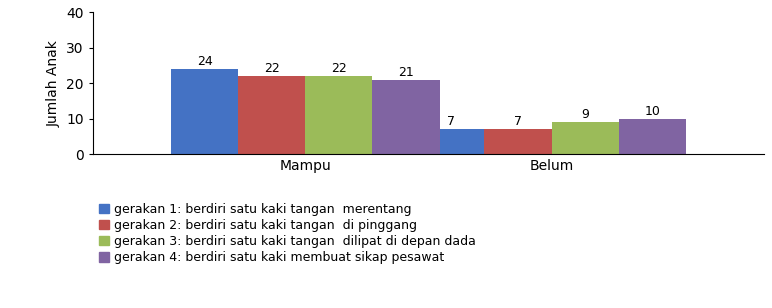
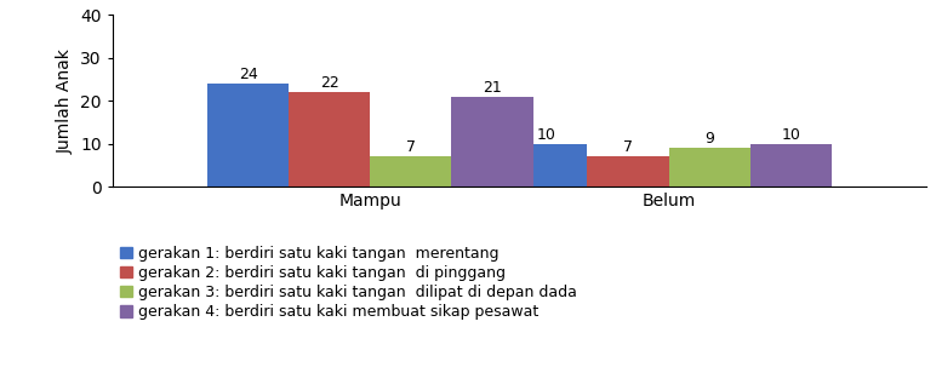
gerakan 3: berdiri satu kaki tangan dilipat di depan dada/Mampu: 22 -> 7
gerakan 1: berdiri satu kaki tangan merentang/Belum: 7 -> 10
